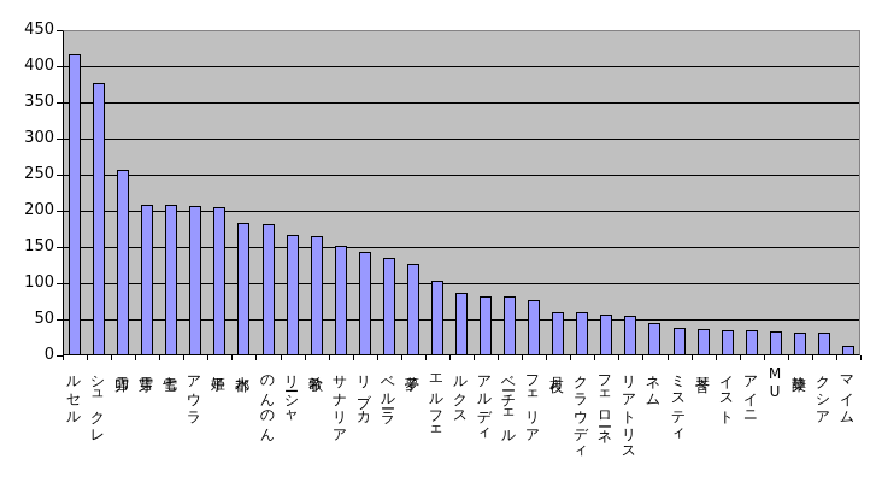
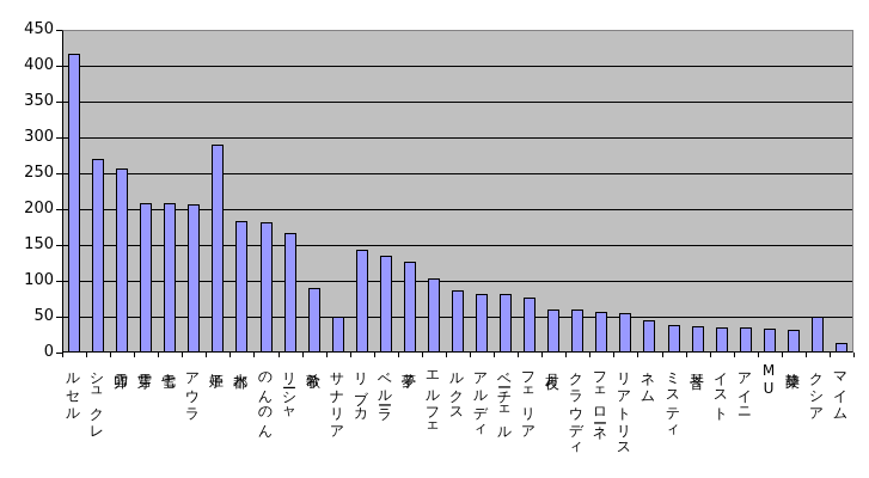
シュクレ: 380 -> 270
姫子: 200 -> 290
希歌: 160 -> 90
サナリア: 150 -> 50
クシア: 30 -> 50
